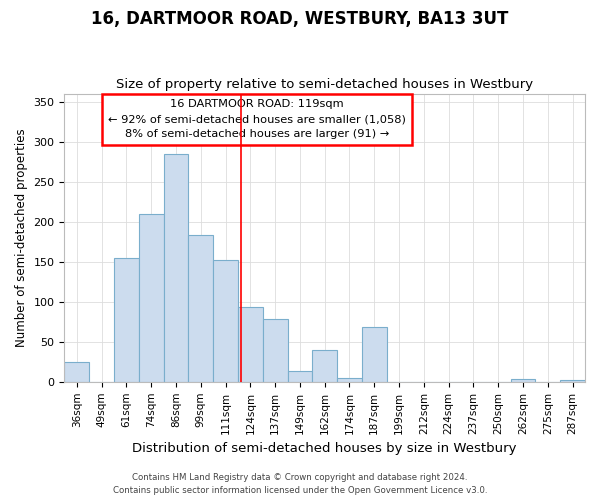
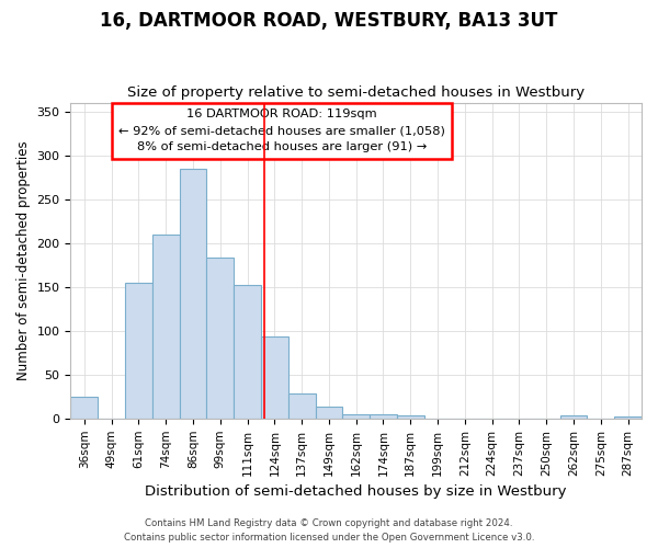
137sqm: 78 -> 28
162sqm: 40 -> 5
187sqm: 68 -> 4
